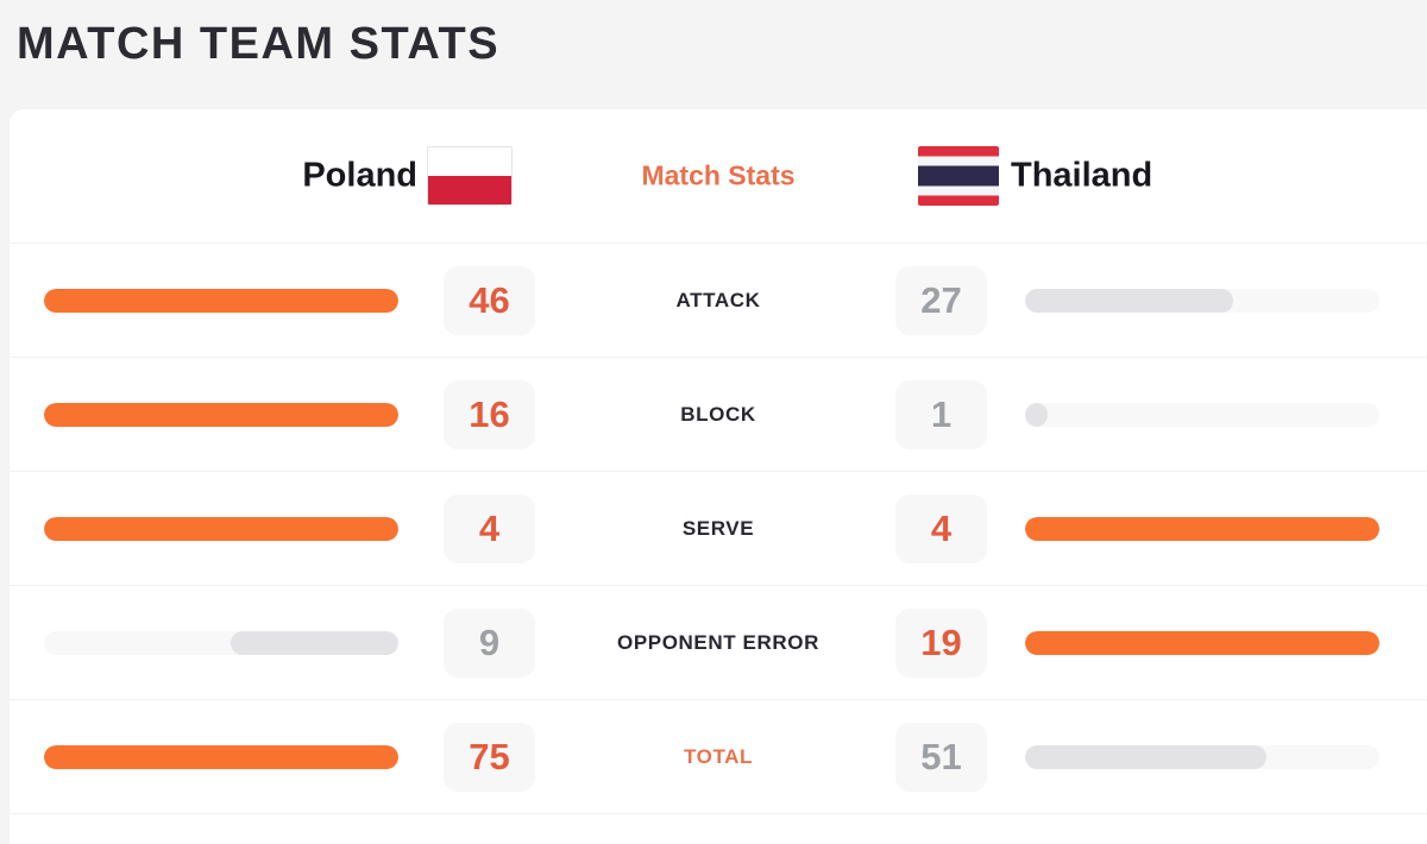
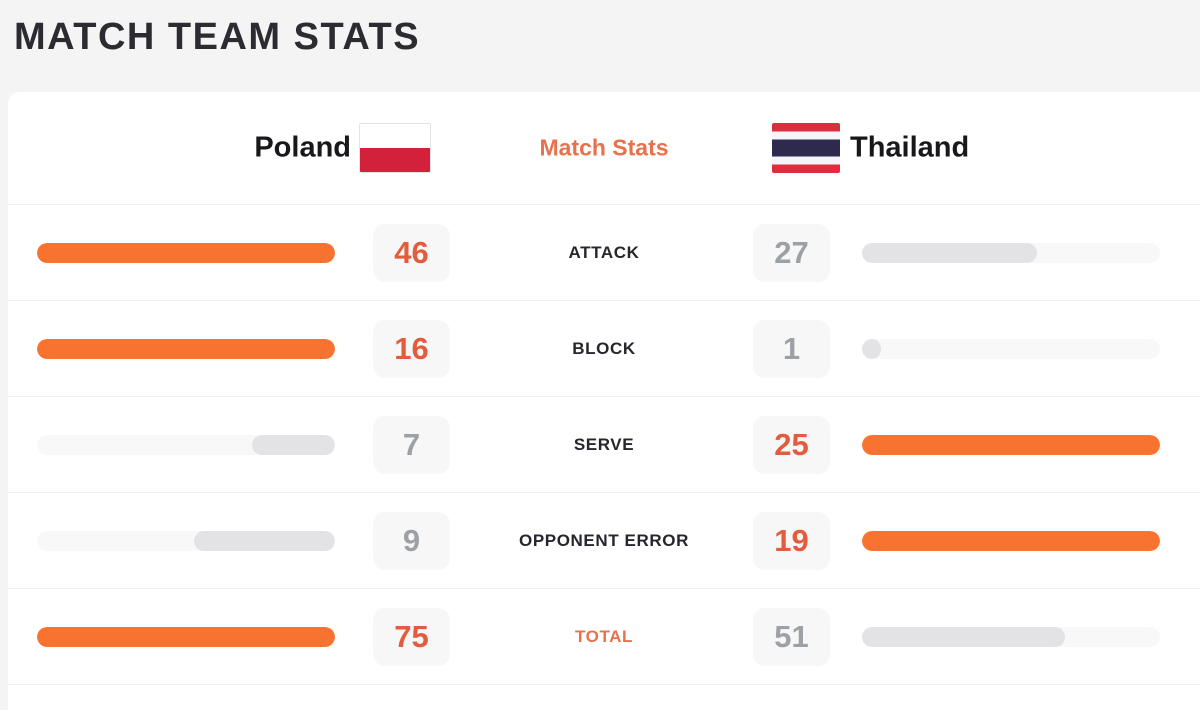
Poland/SERVE: 4 -> 7
Thailand/SERVE: 4 -> 25
